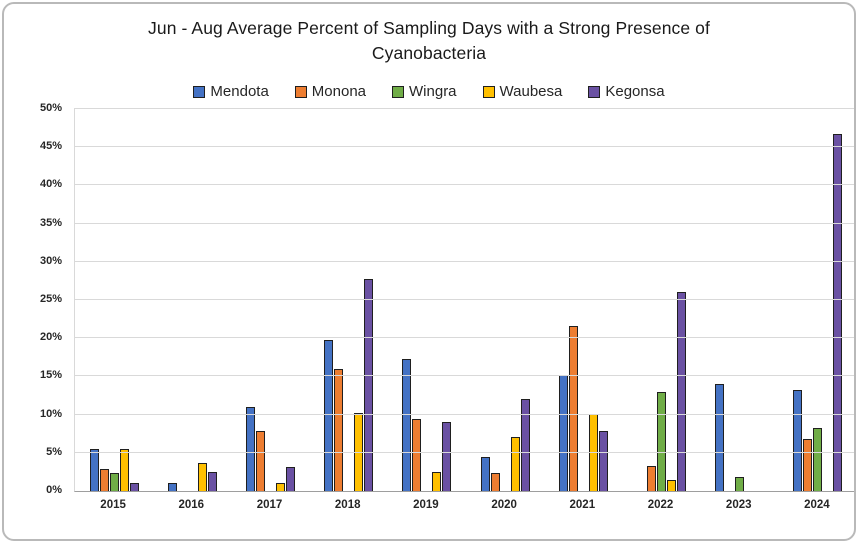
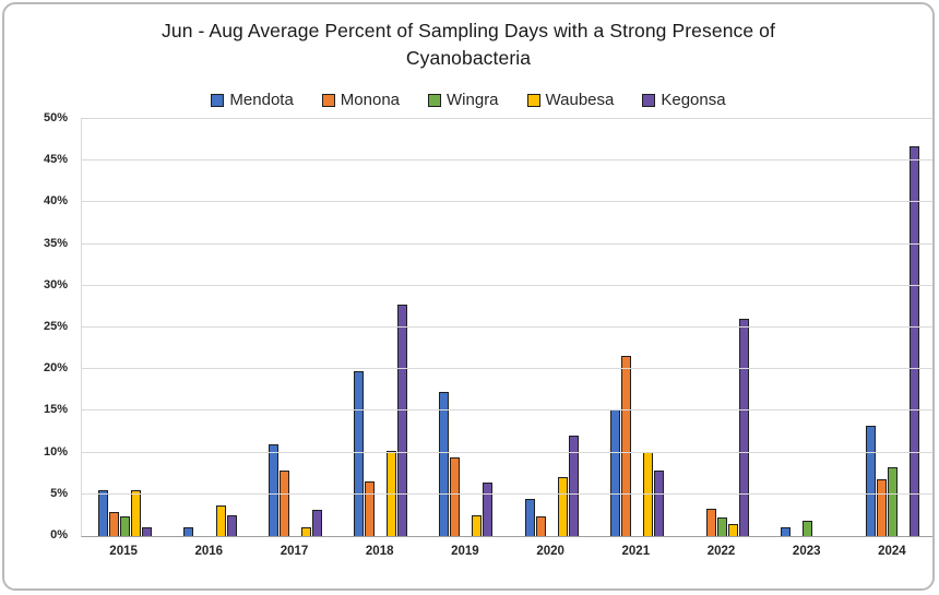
Monona/2018: 16% -> 6%
Kegonsa/2019: 9% -> 6%
Wingra/2022: 13% -> 2%
Mendota/2023: 14% -> 1%
